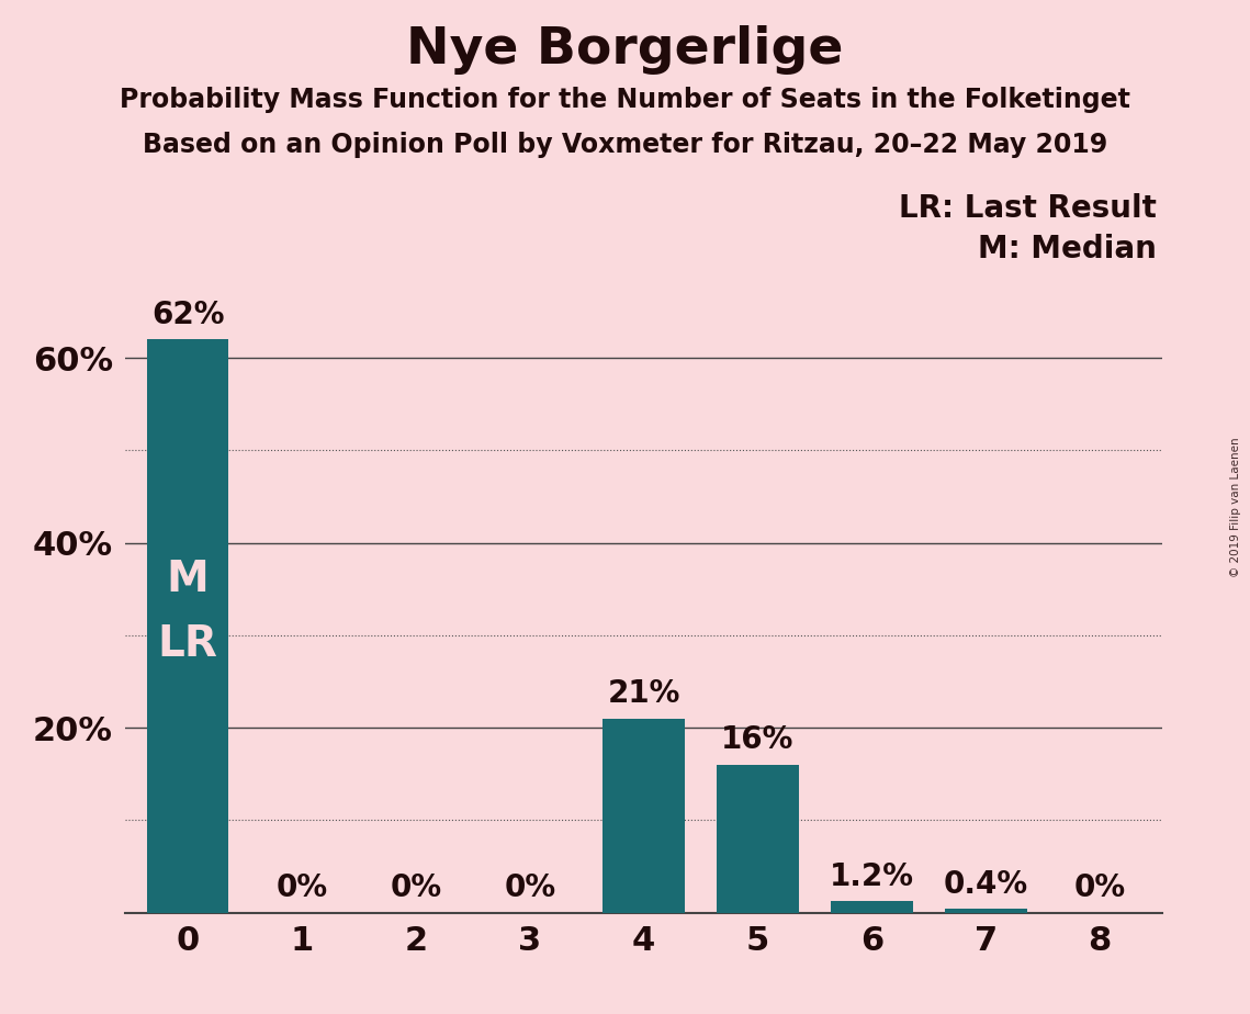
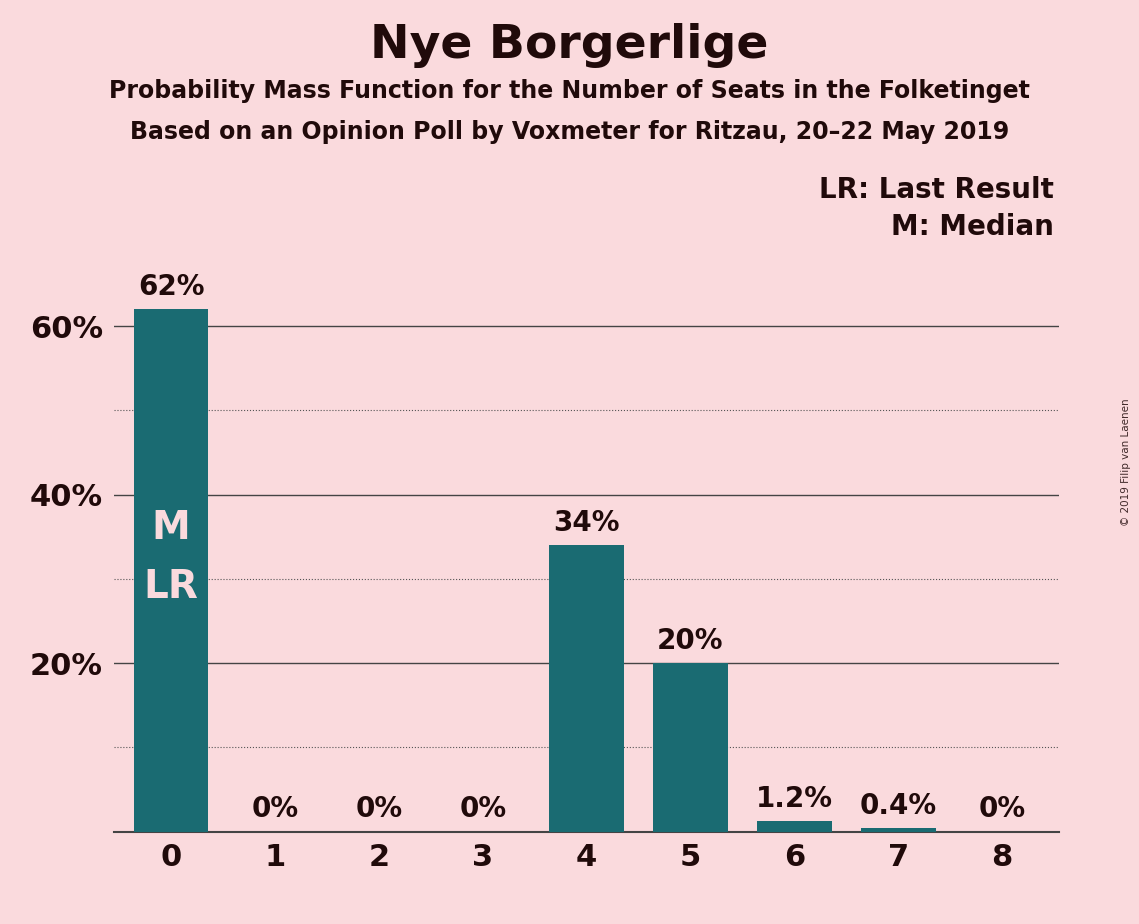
4: 21% -> 34%
5: 16% -> 20%
